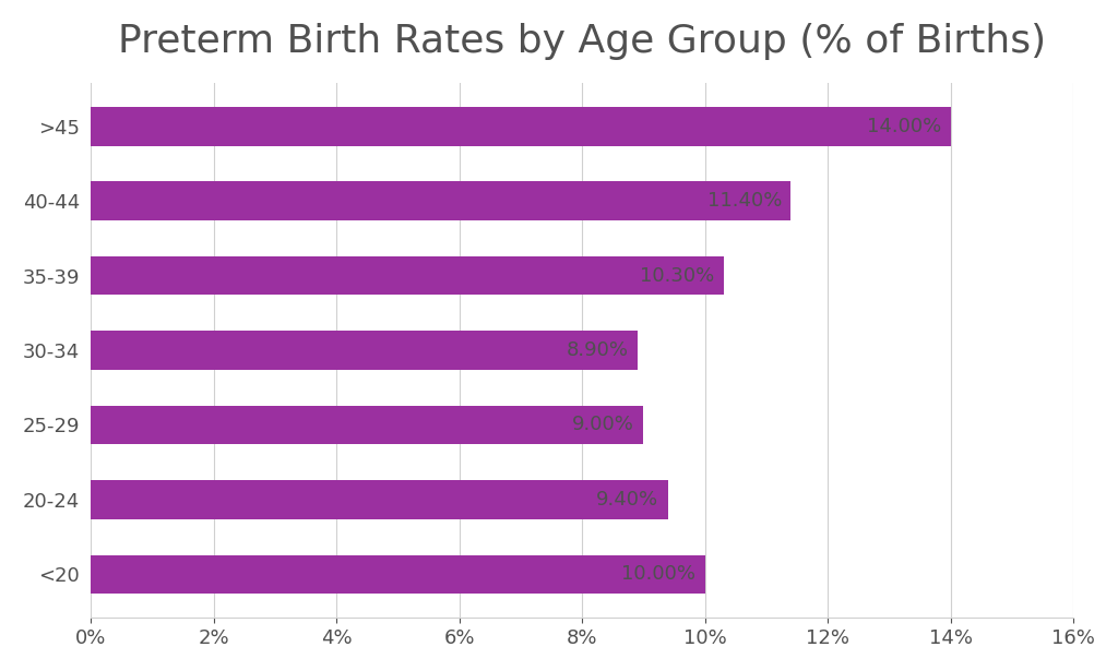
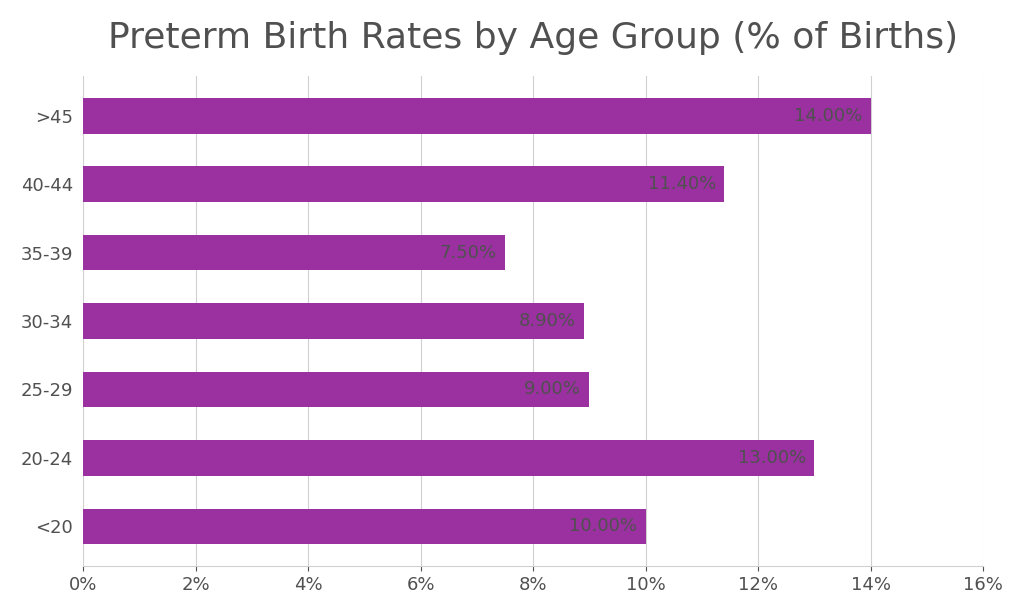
35-39: 10.30% -> 7.50%
20-24: 9.40% -> 13.00%
